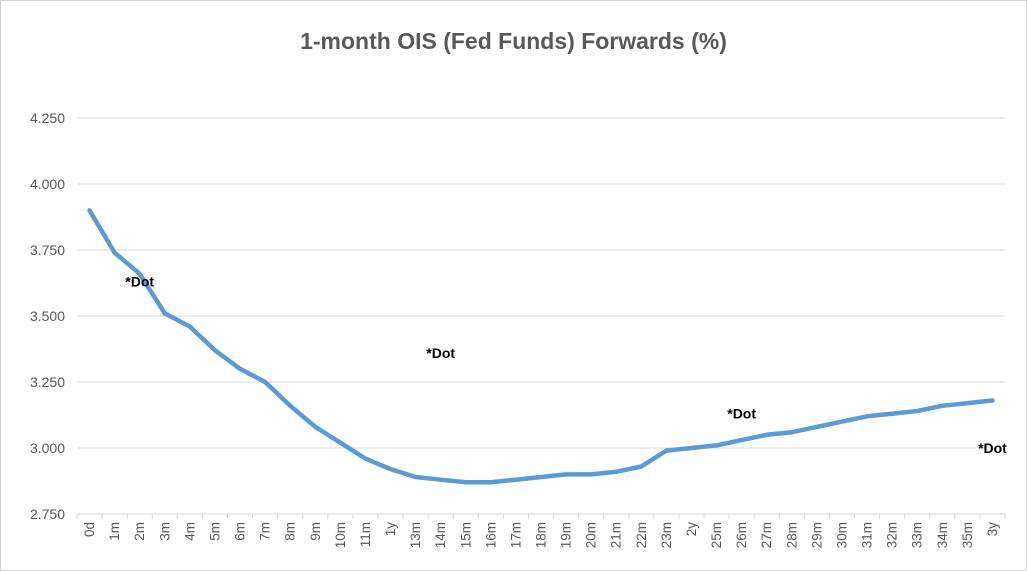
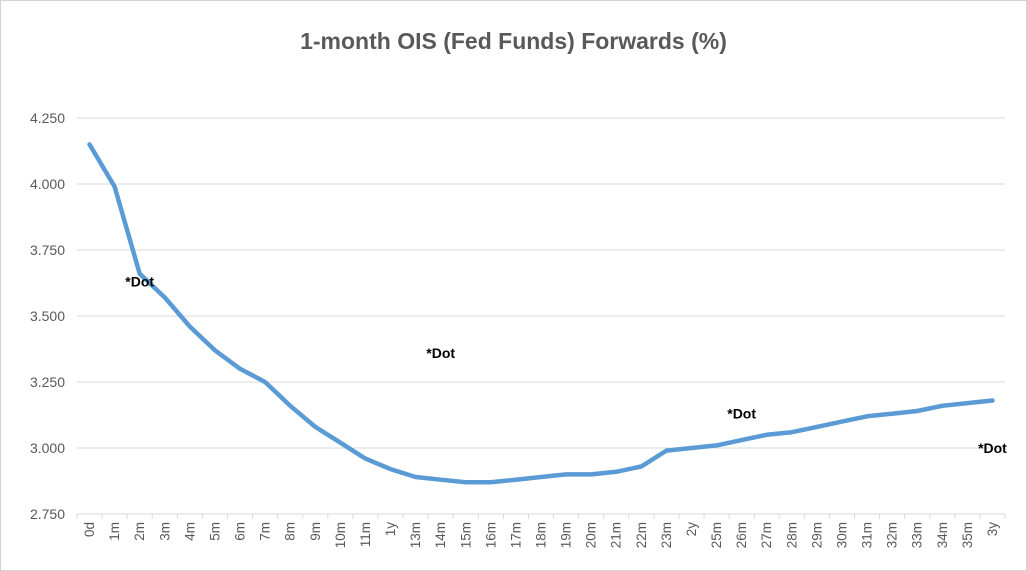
0d: 3.90 -> 4.15
1m: 3.74 -> 3.99
3m: 3.51 -> 3.57
